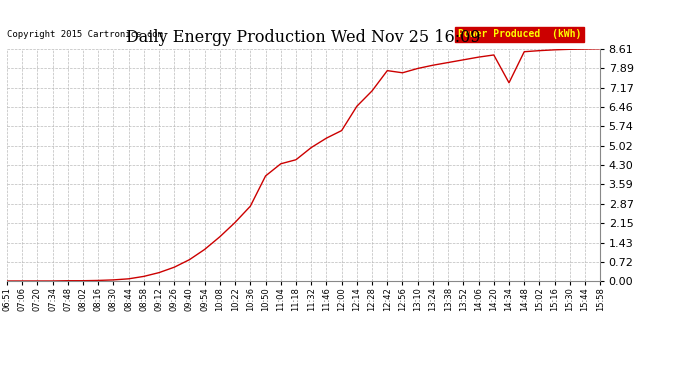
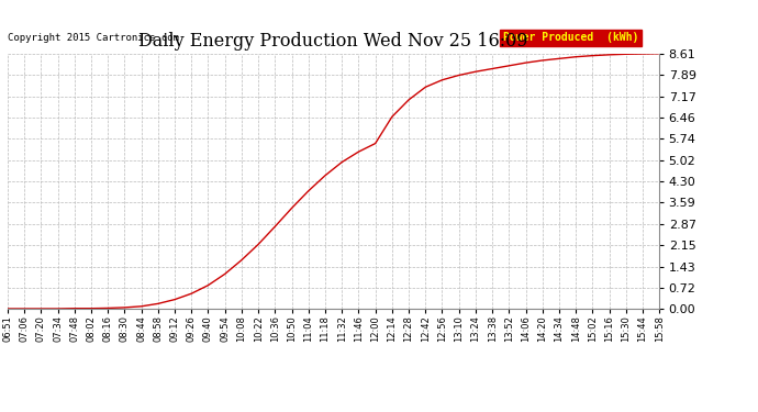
10:50: 3.90 -> 3.40
11:04: 4.35 -> 3.98
12:42: 7.80 -> 7.48
14:34: 7.35 -> 8.44
